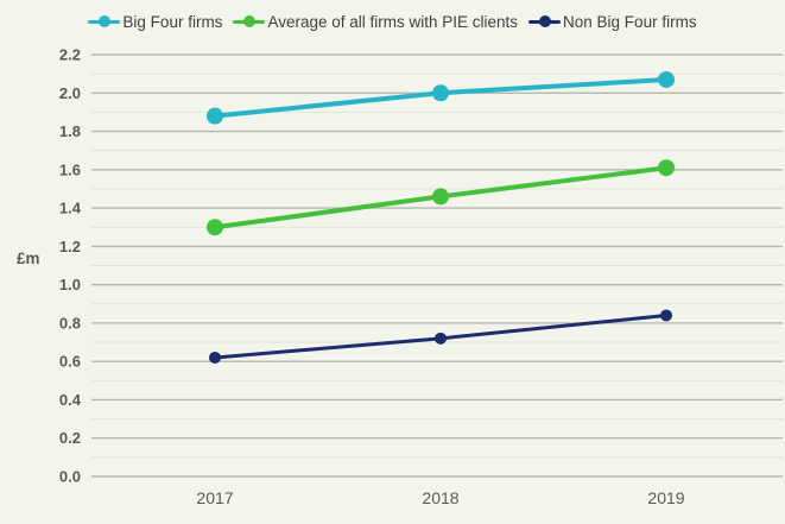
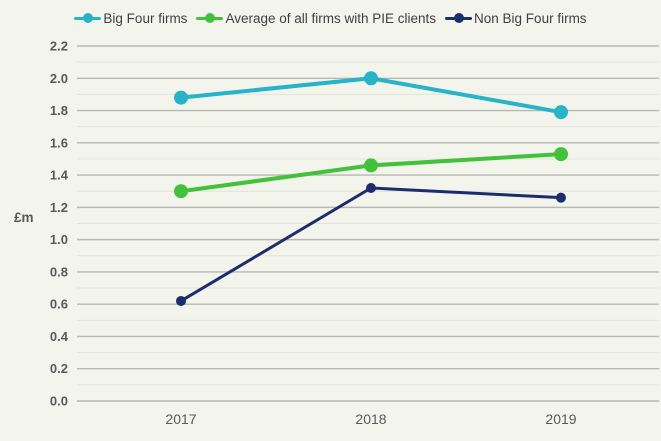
Non Big Four firms/2018: 0.72 -> 1.32
Big Four firms/2019: 2.07 -> 1.79
Average of all firms with PIE clients/2019: 1.61 -> 1.53
Non Big Four firms/2019: 0.84 -> 1.26
